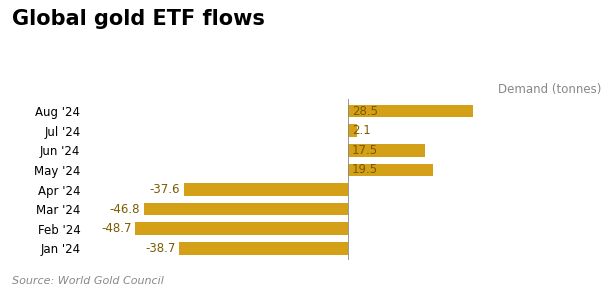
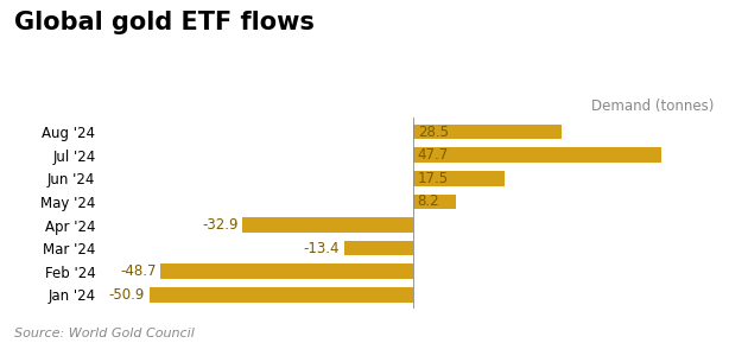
Jul '24: 2.1 -> 47.7
May '24: 19.5 -> 8.2
Apr '24: -37.6 -> -32.9
Mar '24: -46.8 -> -13.4
Jan '24: -38.7 -> -50.9
